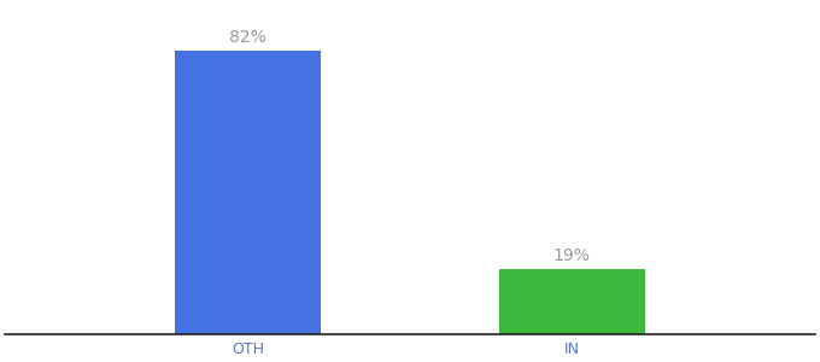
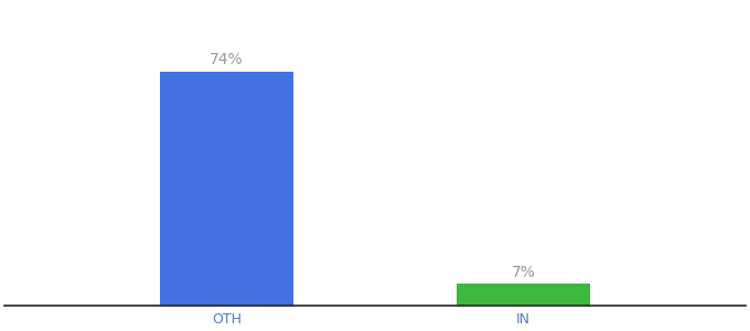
OTH: 82% -> 74%
IN: 19% -> 7%
